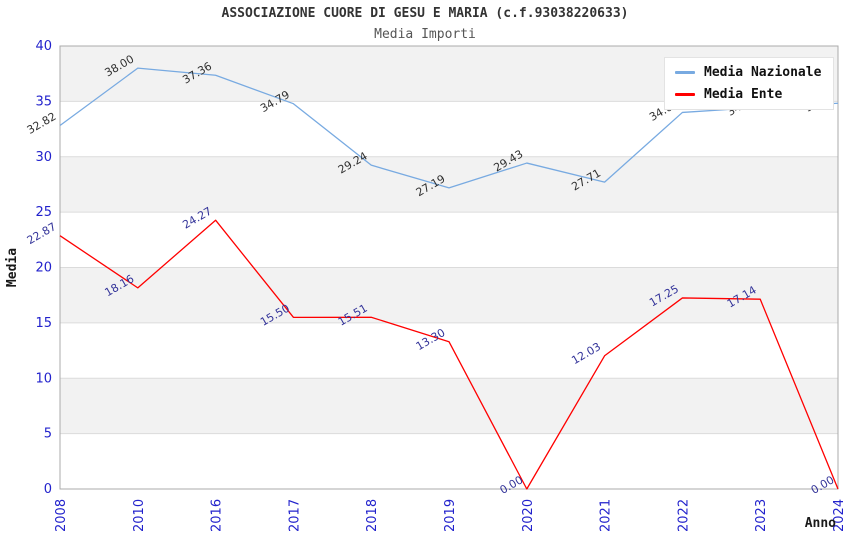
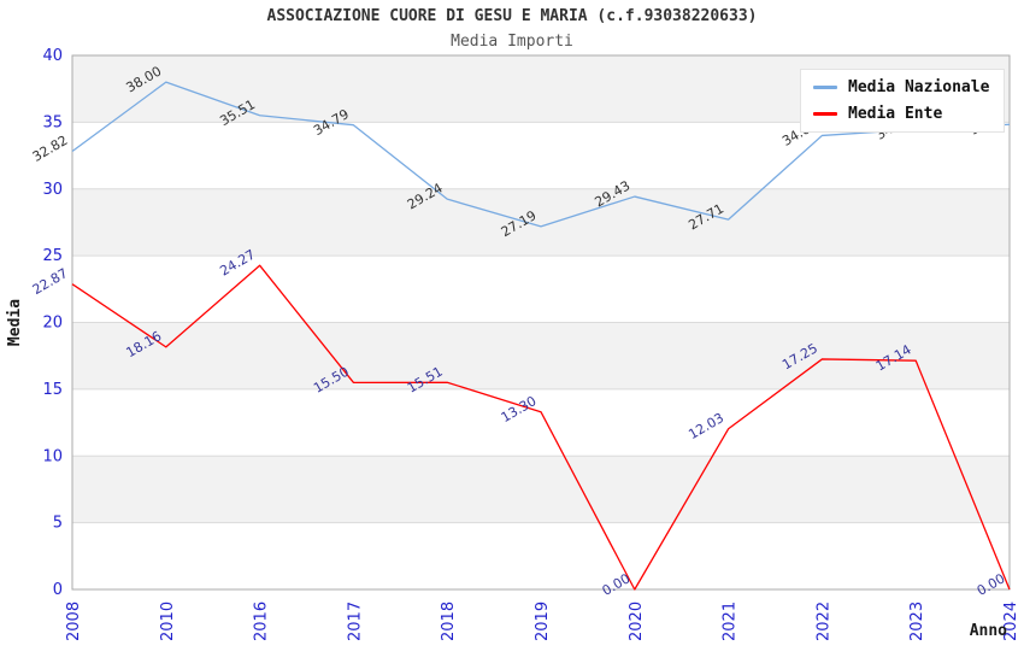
Media Nazionale/2016: 37.36 -> 35.51
